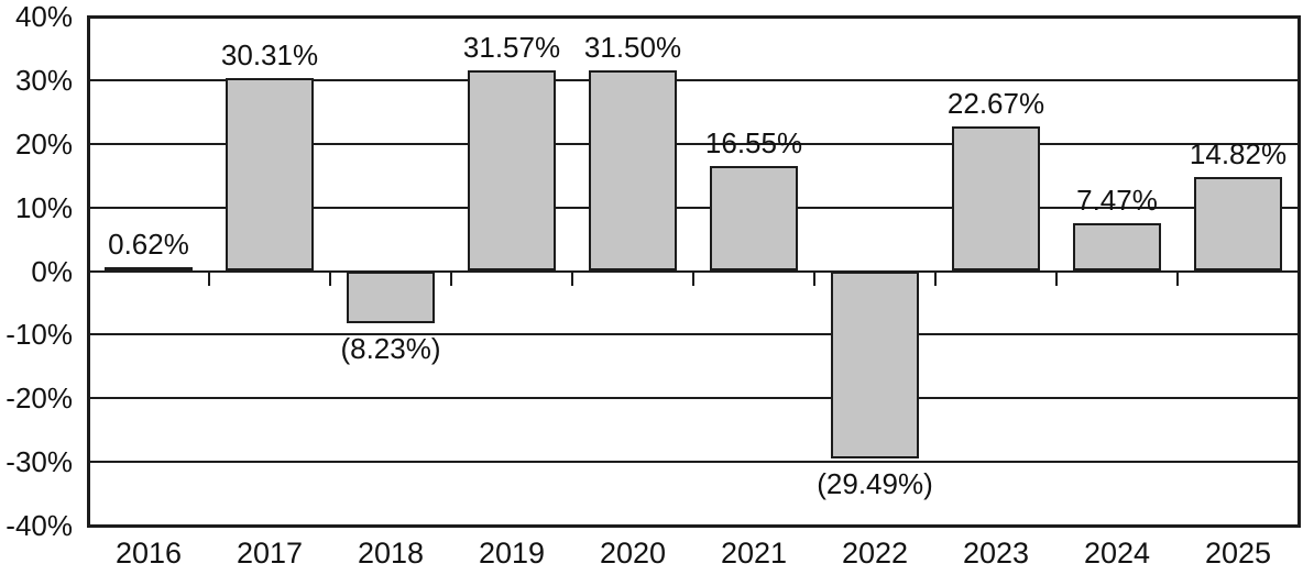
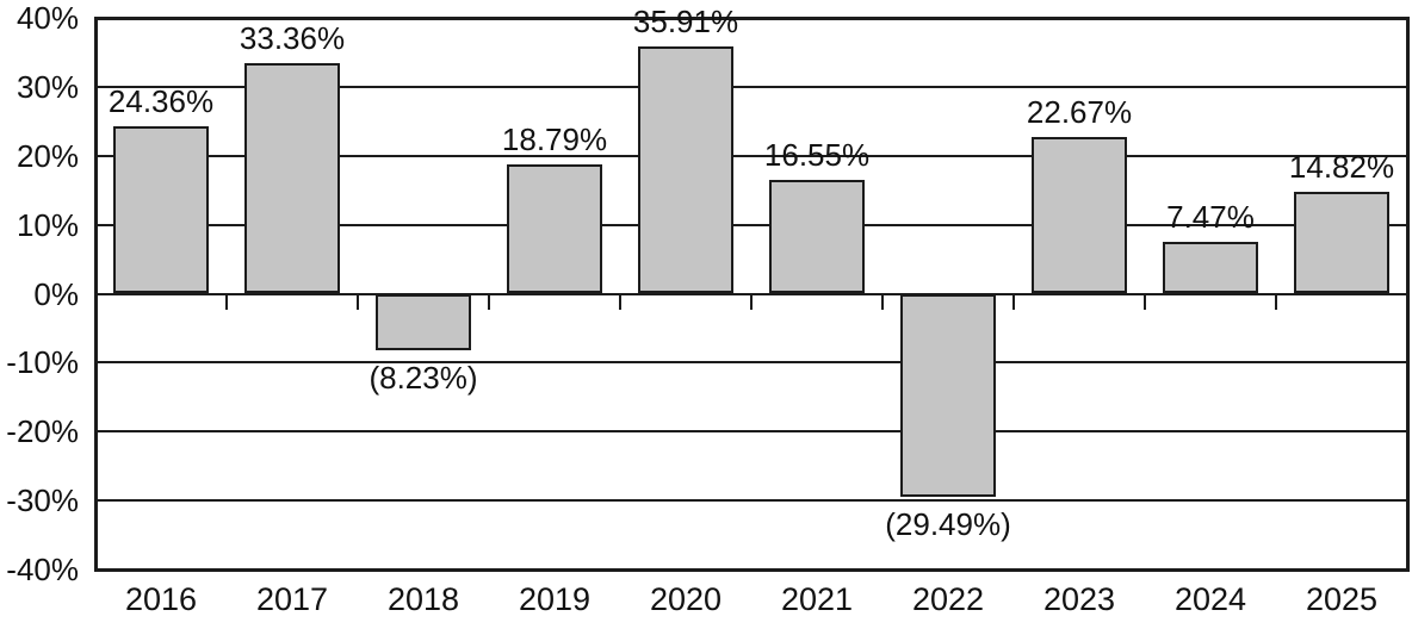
2016: 0.62% -> 24.36%
2017: 30.31% -> 33.36%
2019: 31.57% -> 18.79%
2020: 31.50% -> 35.91%
